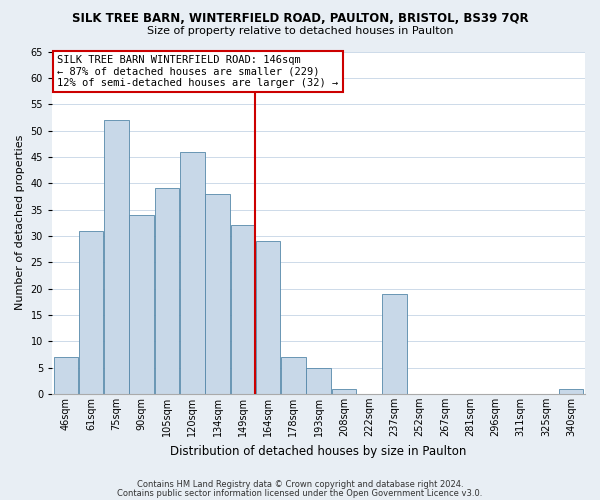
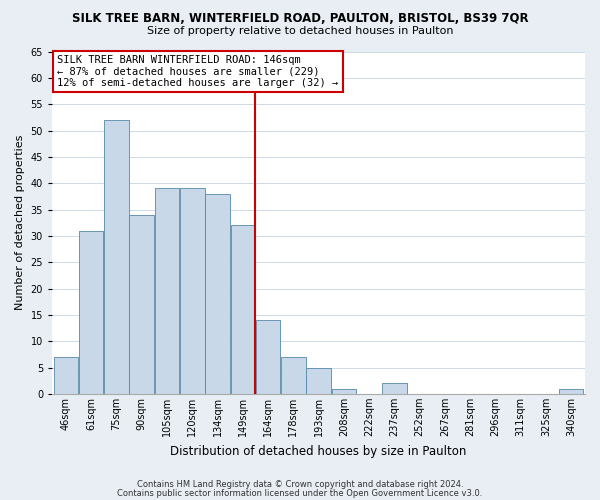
120sqm: 46 -> 39
164sqm: 29 -> 14
237sqm: 19 -> 2
